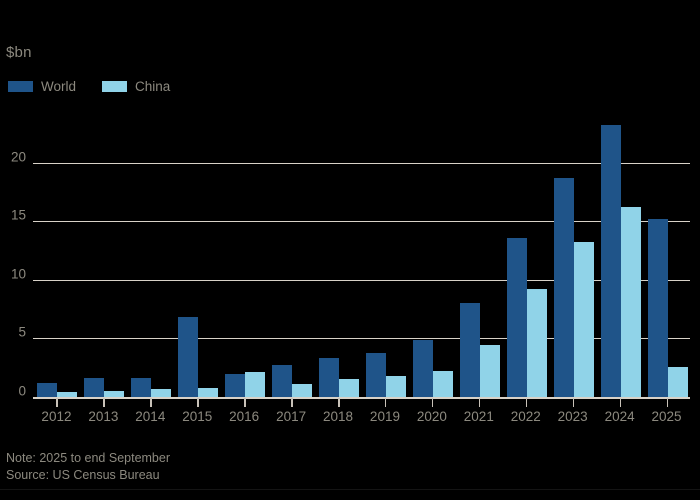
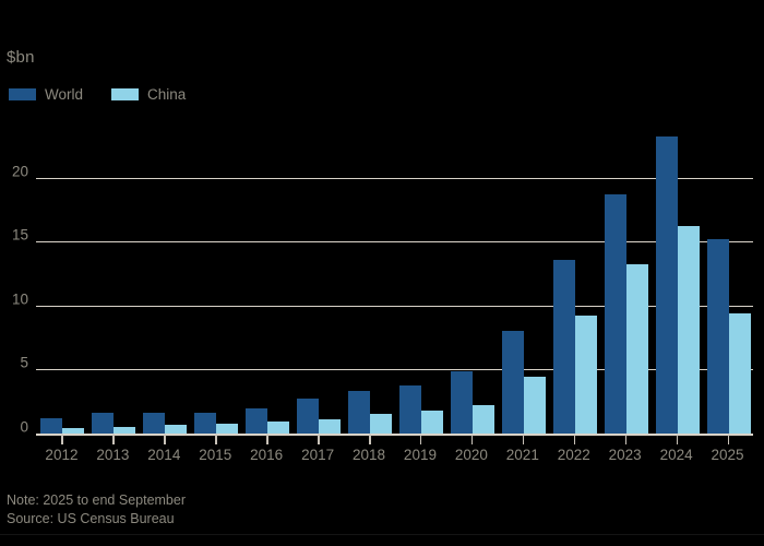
World/2015: 6.8 -> 1.6
China/2016: 2.1 -> 0.9
China/2025: 2.6 -> 9.4
